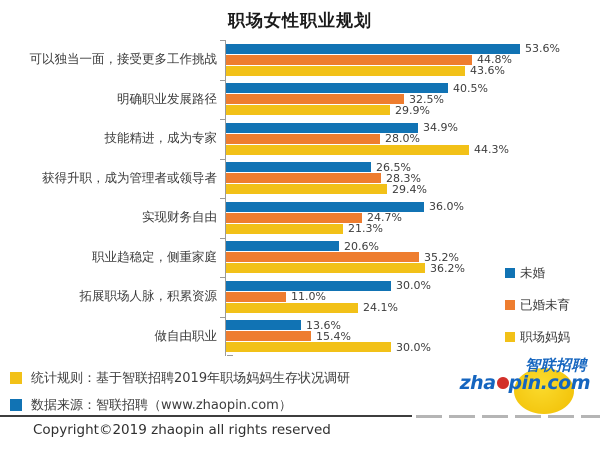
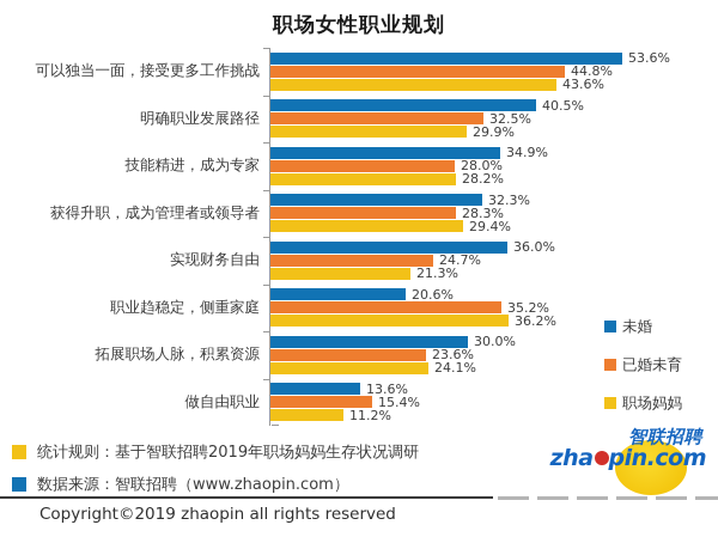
职场妈妈/技能精进，成为专家: 44.3% -> 28.2%
未婚/获得升职，成为管理者或领导者: 26.5% -> 32.3%
已婚未育/拓展职场人脉，积累资源: 11.0% -> 23.6%
职场妈妈/做自由职业: 30.0% -> 11.2%
